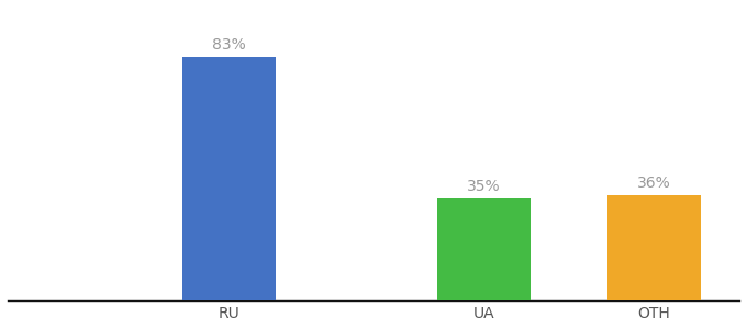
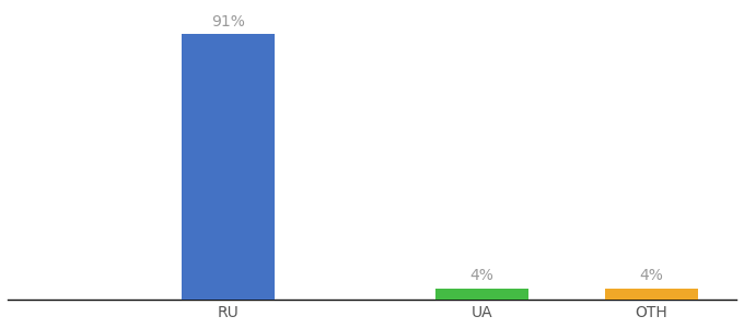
RU: 83% -> 91%
UA: 35% -> 4%
OTH: 36% -> 4%
